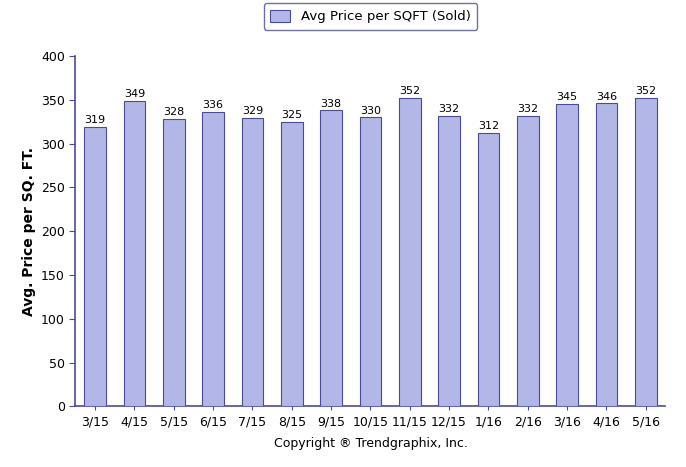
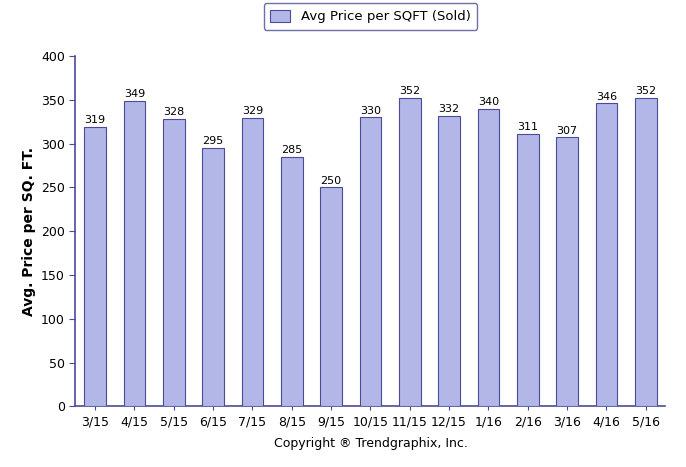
6/15: 336 -> 295
8/15: 325 -> 285
9/15: 338 -> 250
1/16: 312 -> 340
2/16: 332 -> 311
3/16: 345 -> 307
